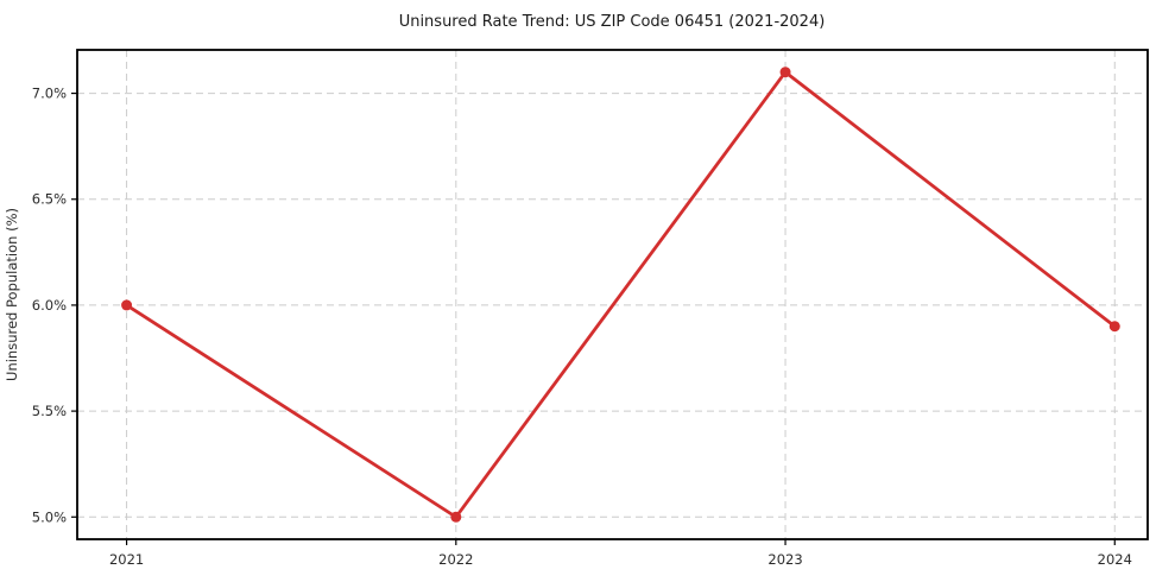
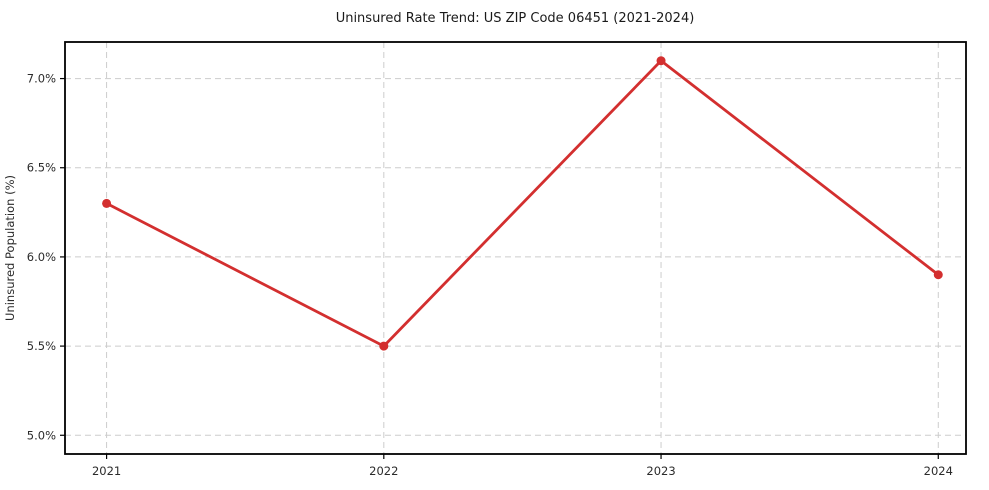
2021: 6.0% -> 6.3%
2022: 5.0% -> 5.5%
